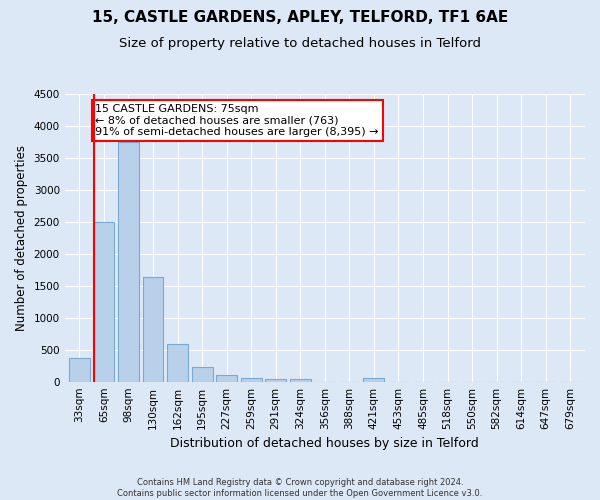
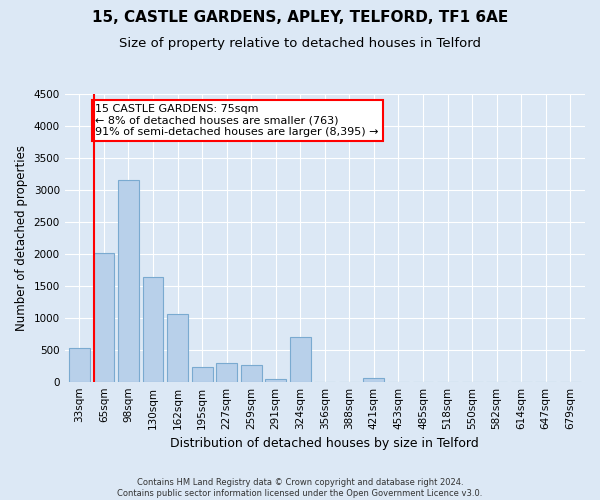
33sqm: 370 -> 520
65sqm: 2500 -> 2020
98sqm: 3750 -> 3160
162sqm: 590 -> 1060
227sqm: 100 -> 300
259sqm: 60 -> 260
324sqm: 40 -> 700
